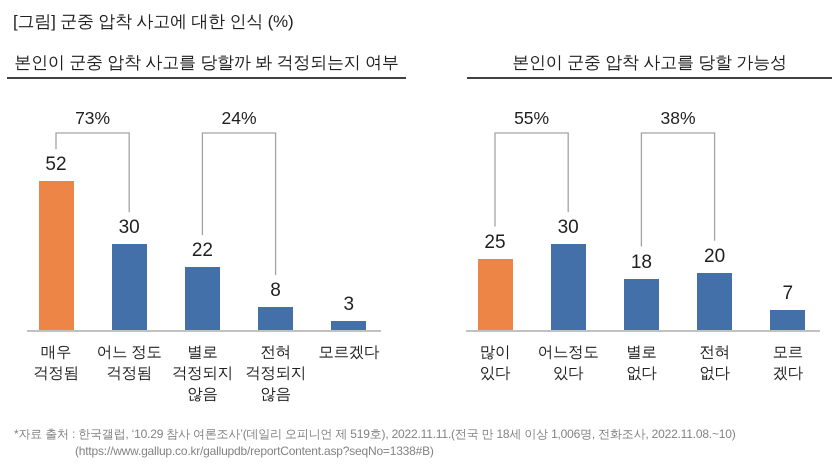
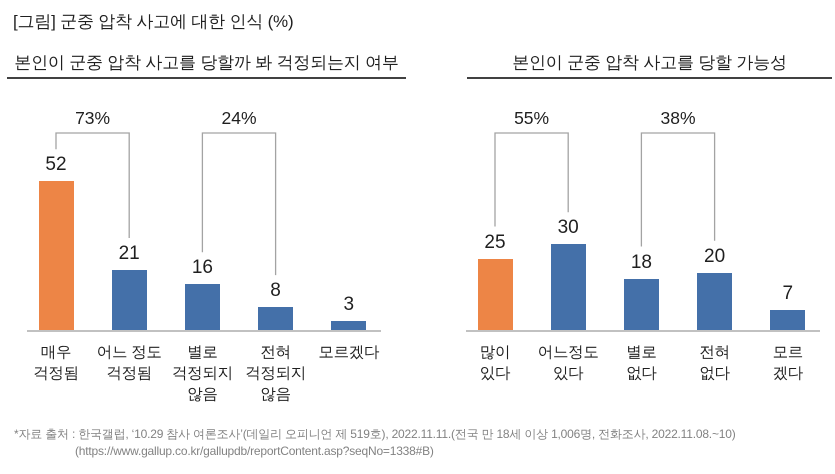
본인이 군중 압착 사고를 당할까 봐 걱정되는지 여부/어느 정도 걱정됨: 30 -> 21
본인이 군중 압착 사고를 당할까 봐 걱정되는지 여부/별로 걱정되지 않음: 22 -> 16
